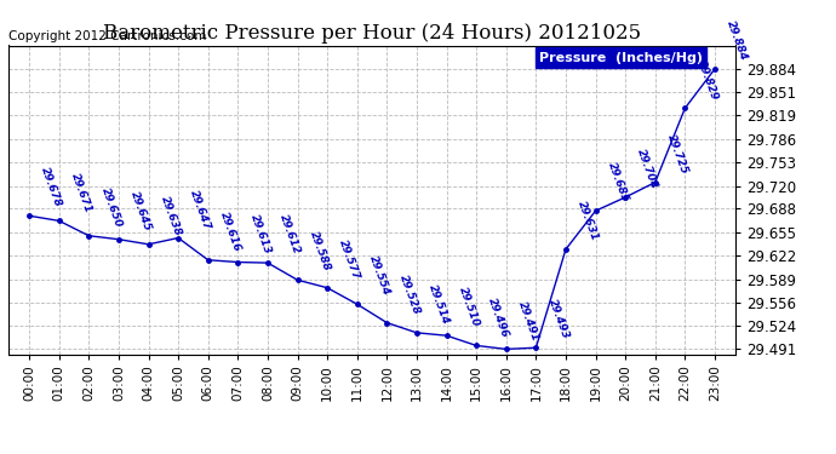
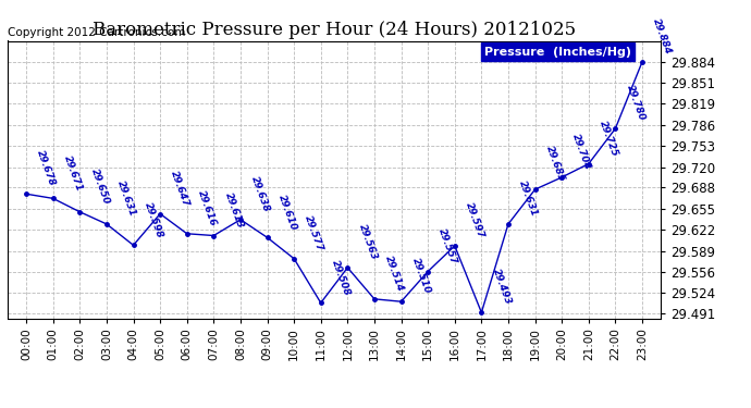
03:00: 29.645 -> 29.631
04:00: 29.638 -> 29.598
08:00: 29.612 -> 29.638
09:00: 29.588 -> 29.610
11:00: 29.554 -> 29.508
12:00: 29.528 -> 29.563
15:00: 29.496 -> 29.557
16:00: 29.491 -> 29.597
22:00: 29.829 -> 29.780
